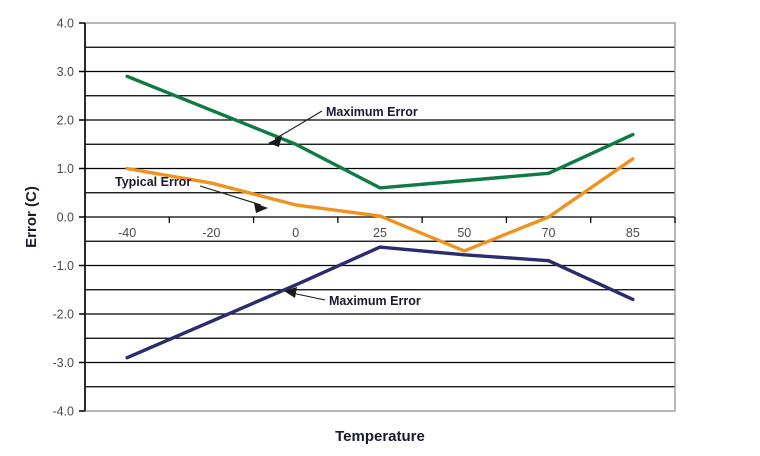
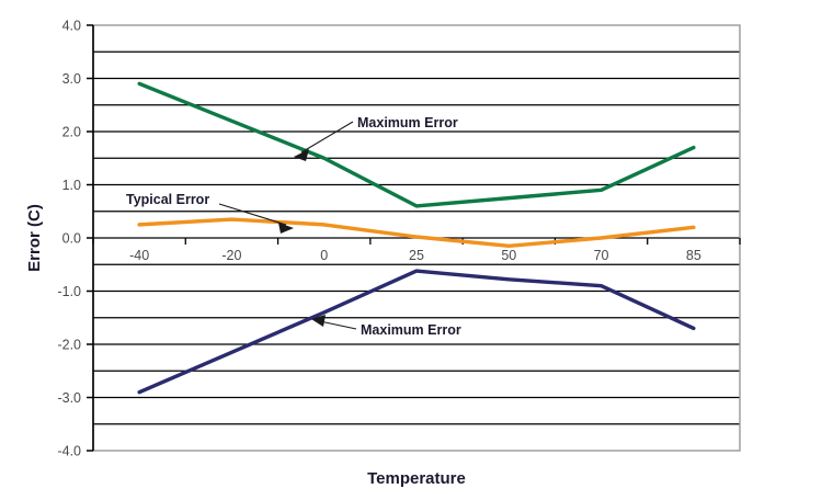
Typical Error/-40: 1.0 -> 0.2
Typical Error/-20: 0.7 -> 0.3
Typical Error/50: -0.7 -> -0.1
Typical Error/85: 1.2 -> 0.2
